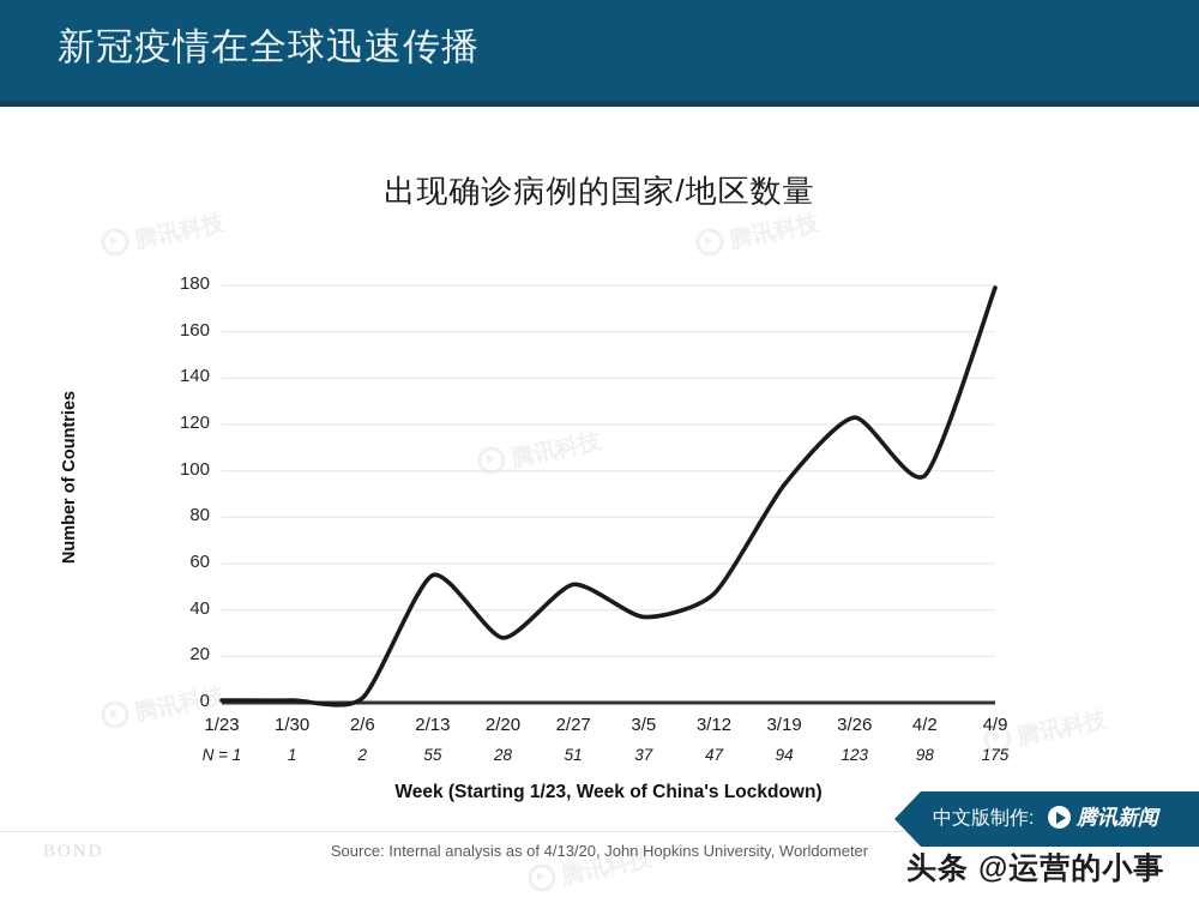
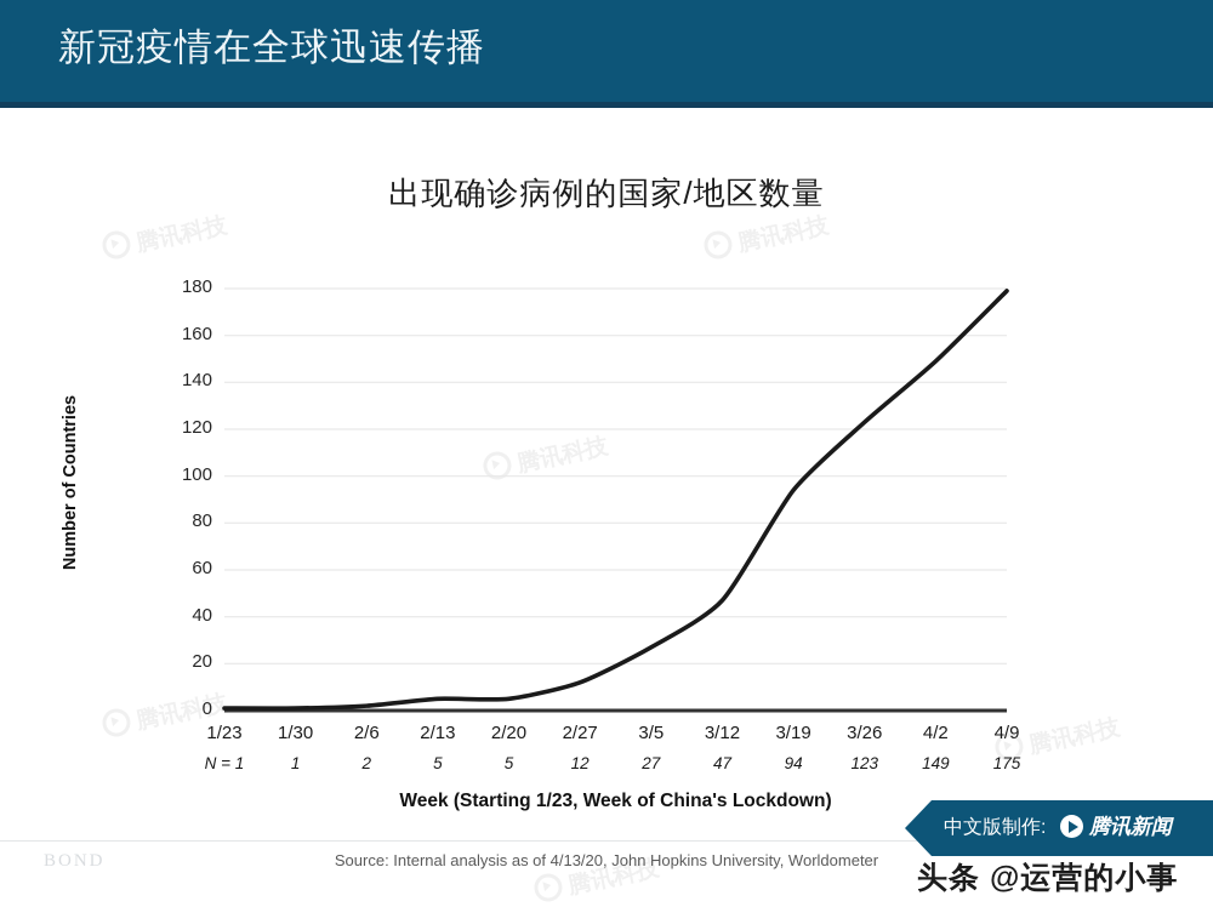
2/13: 55 -> 5
2/20: 28 -> 5
2/27: 51 -> 12
3/5: 37 -> 27
4/2: 98 -> 149
